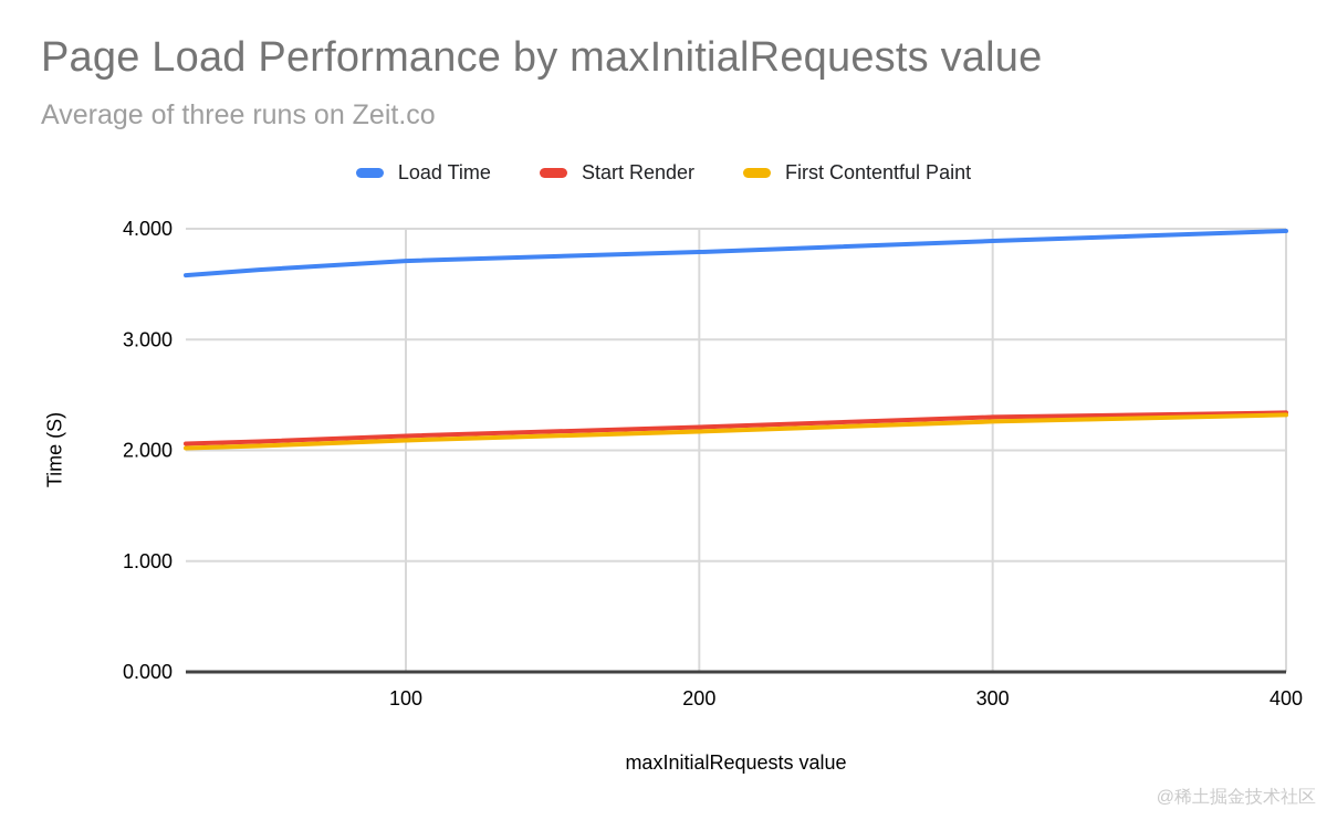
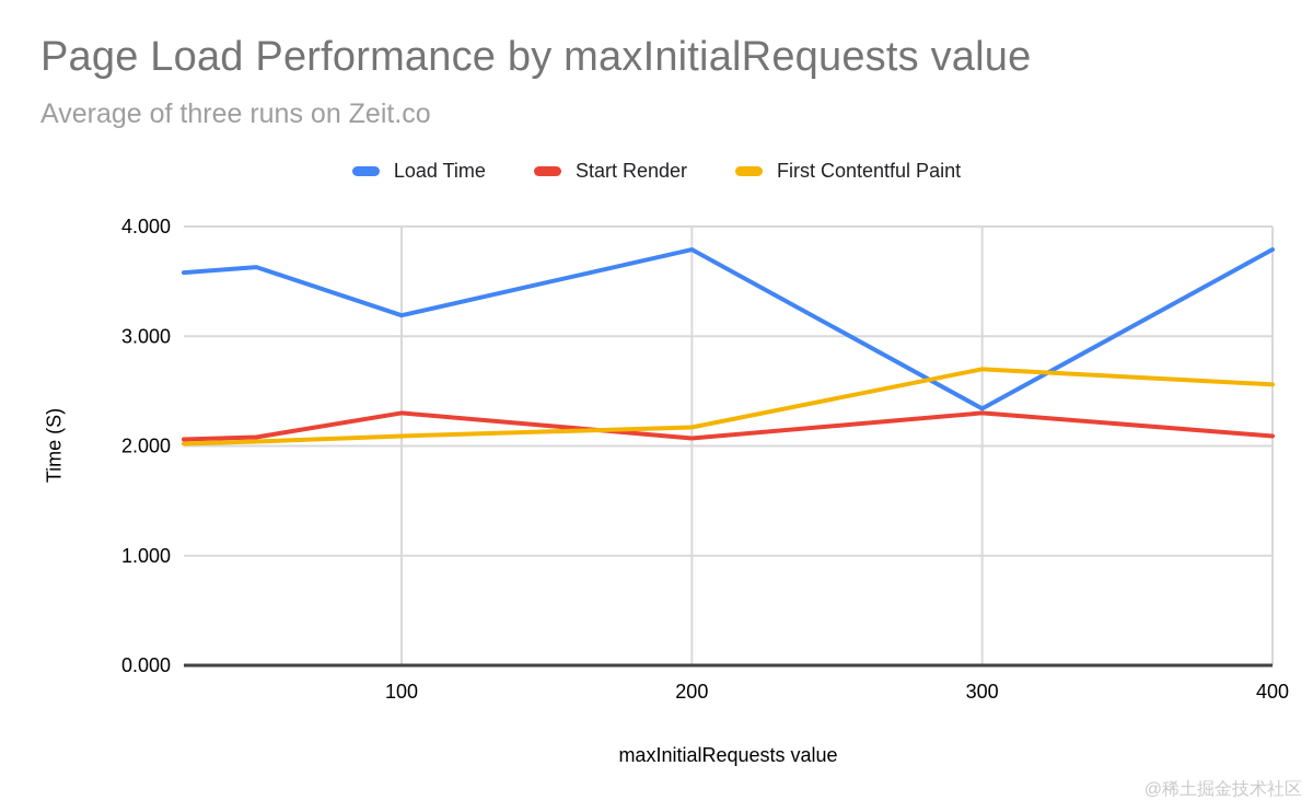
Load Time/100: 3.71 -> 3.19
Start Render/100: 2.13 -> 2.30
Start Render/200: 2.21 -> 2.07
Load Time/300: 3.89 -> 2.34
First Contentful Paint/300: 2.26 -> 2.70
Load Time/400: 3.98 -> 3.79
Start Render/400: 2.34 -> 2.09
First Contentful Paint/400: 2.32 -> 2.56
